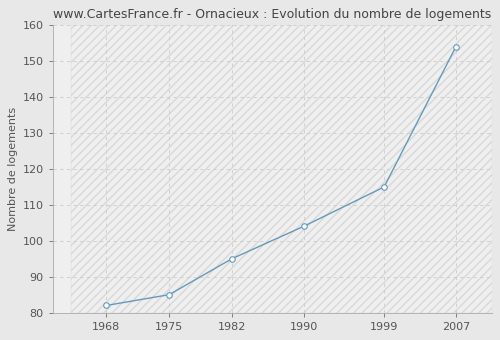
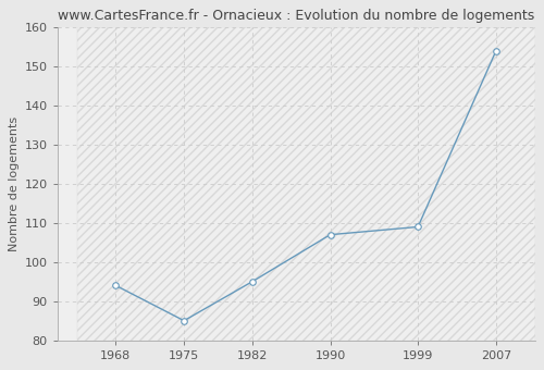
1968: 82 -> 94
1990: 104 -> 107
1999: 115 -> 109
